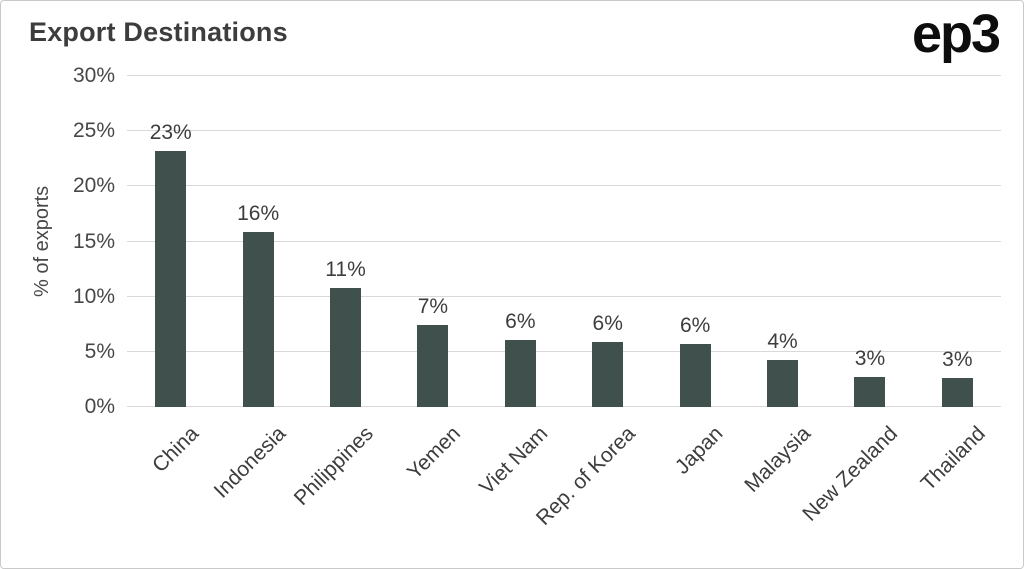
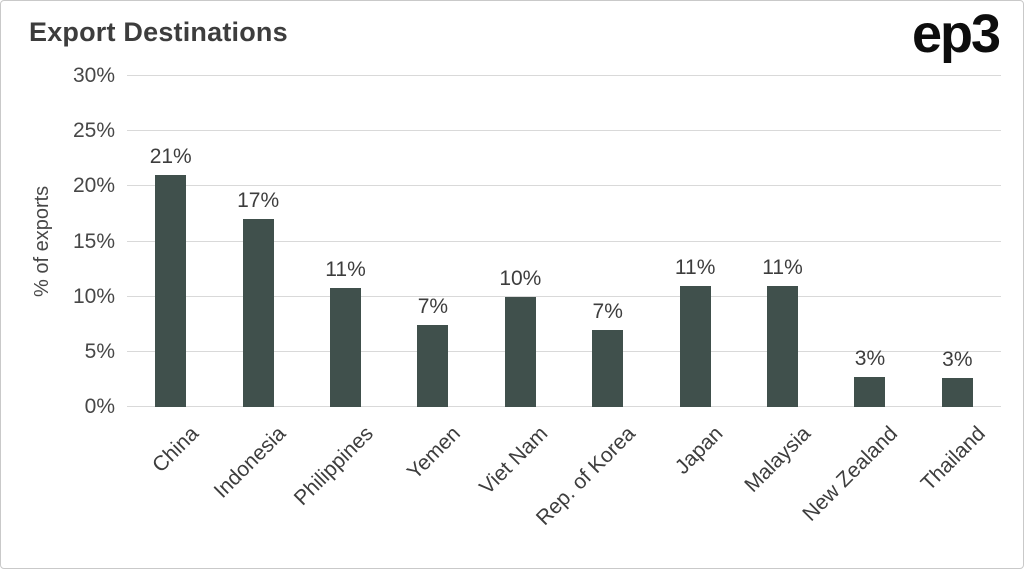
China: 23% -> 21%
Indonesia: 16% -> 17%
Viet Nam: 6% -> 10%
Rep. of Korea: 6% -> 7%
Japan: 6% -> 11%
Malaysia: 4% -> 11%
